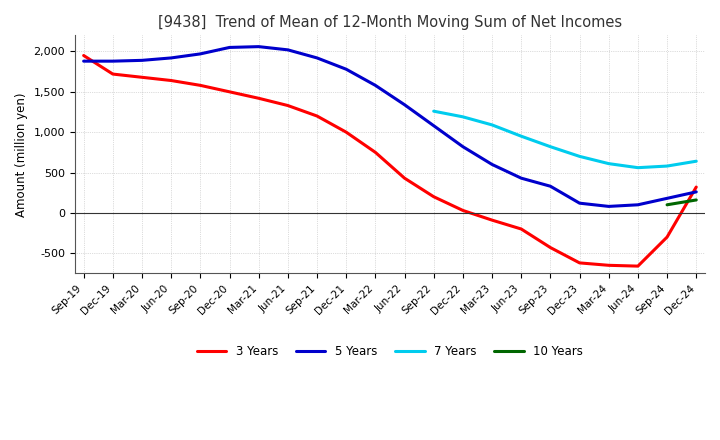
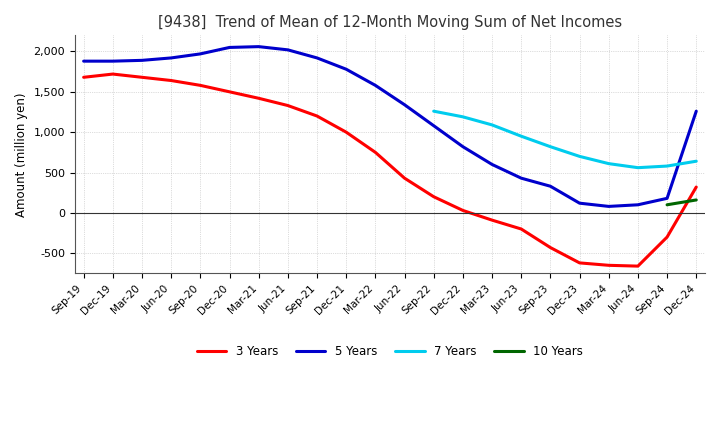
3 Years/Sep-19: 1,950 -> 1,680
5 Years/Dec-24: 260 -> 1,260
